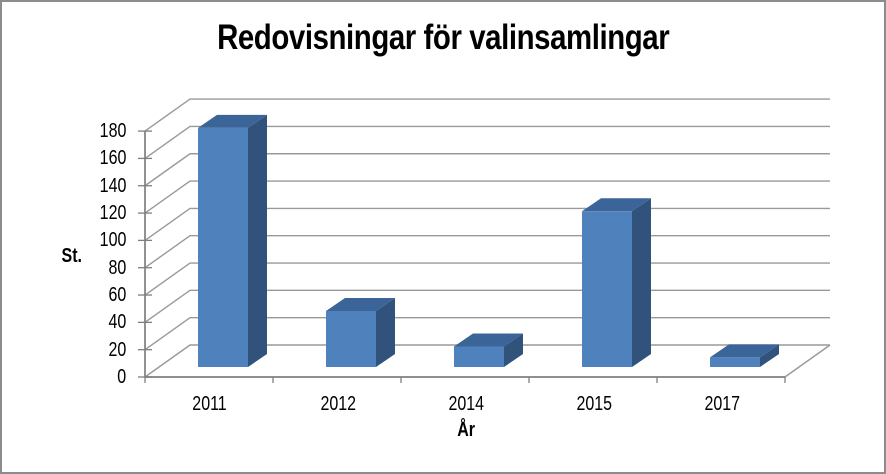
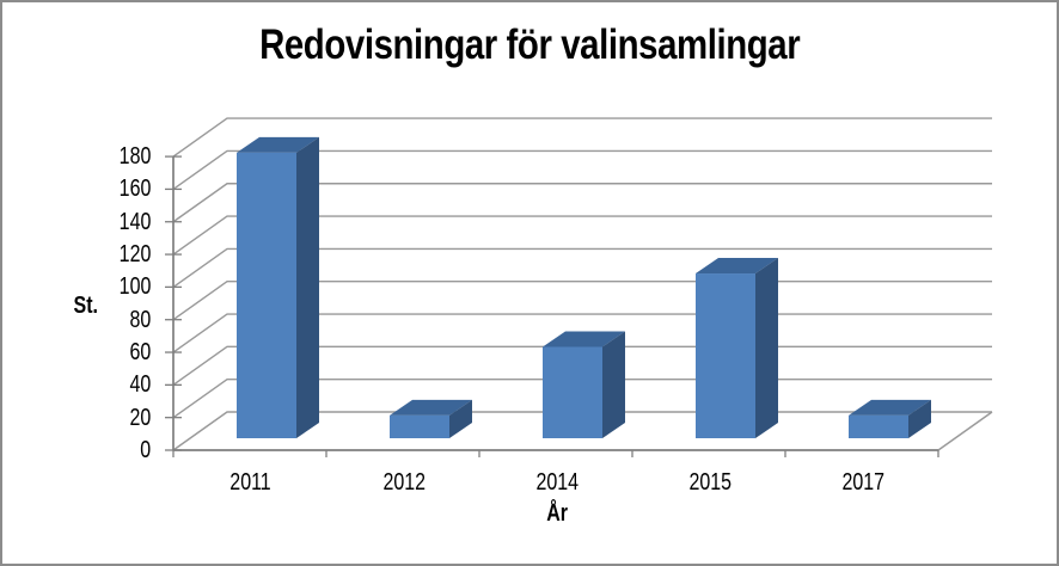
2012: 41 -> 14
2014: 15 -> 56
2015: 114 -> 101
2017: 7 -> 14
